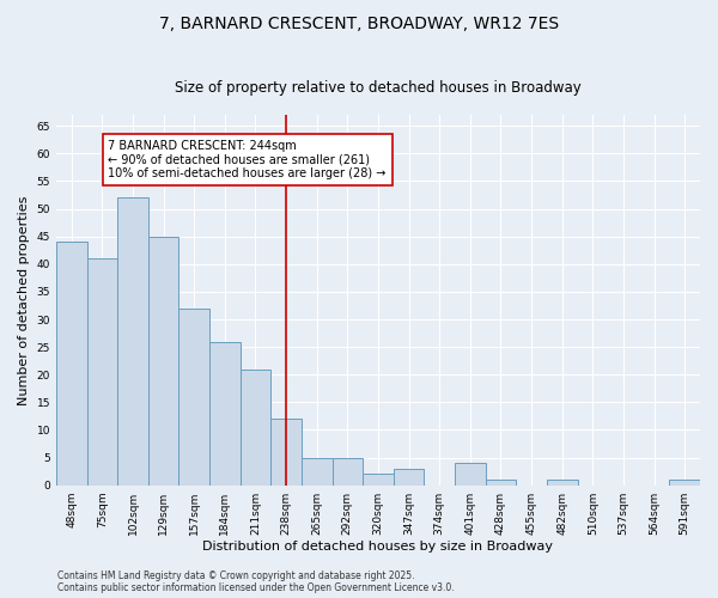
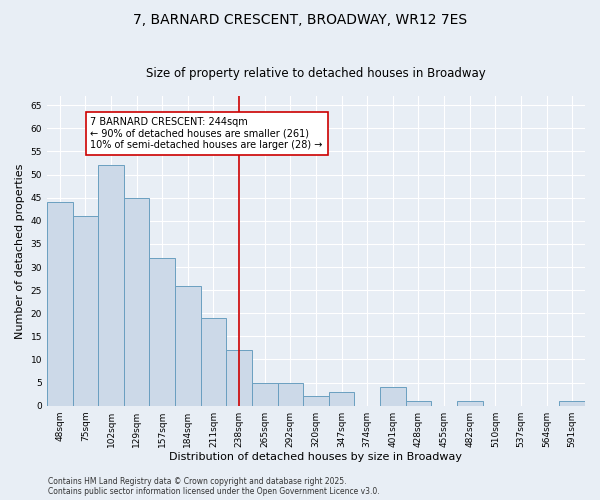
211sqm: 21 -> 19
